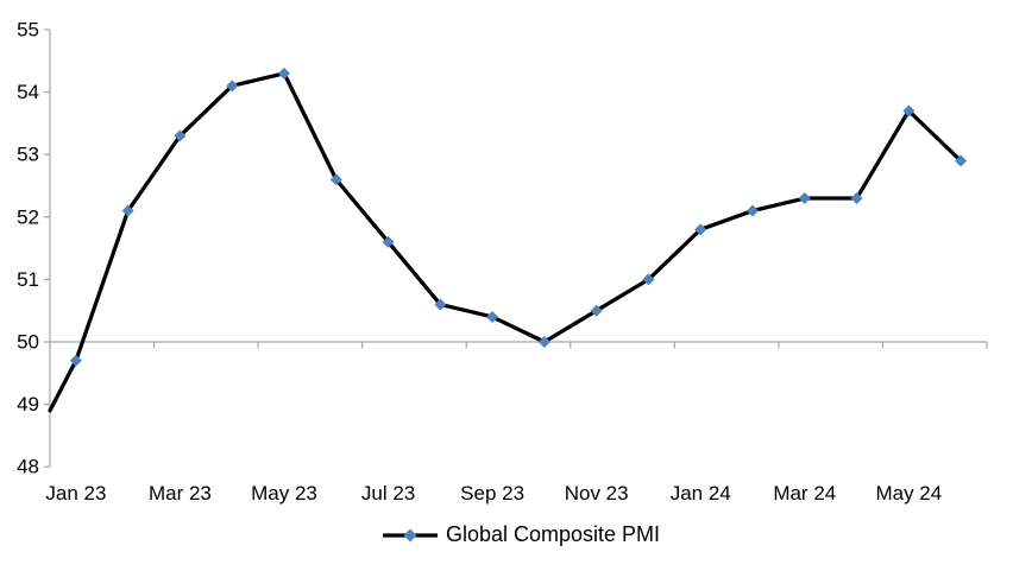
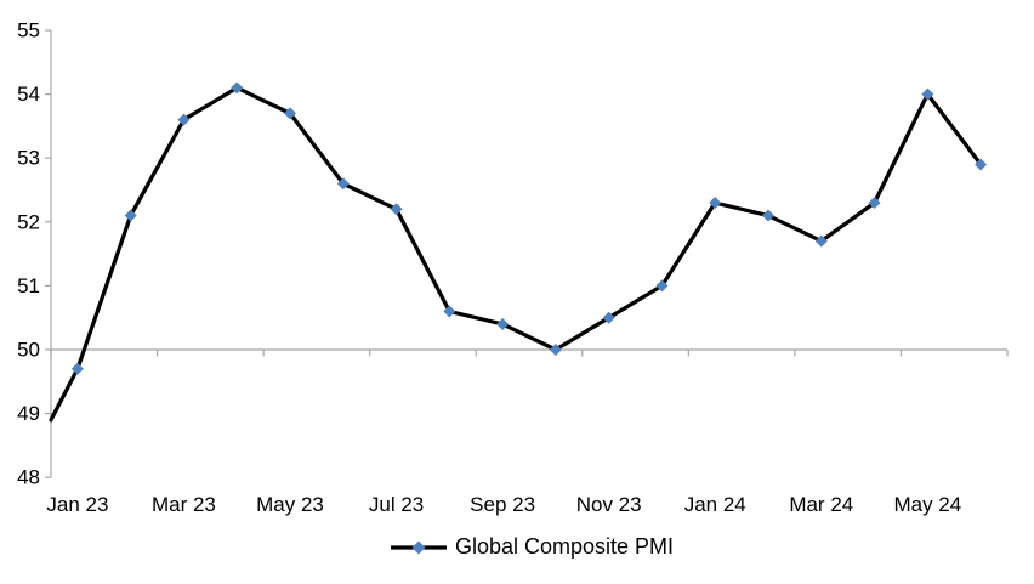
Mar 23: 53.3 -> 53.6
May 23: 54.3 -> 53.7
Jul 23: 51.6 -> 52.2
Jan 24: 51.8 -> 52.3
Mar 24: 52.3 -> 51.7
May 24: 53.7 -> 54.0
